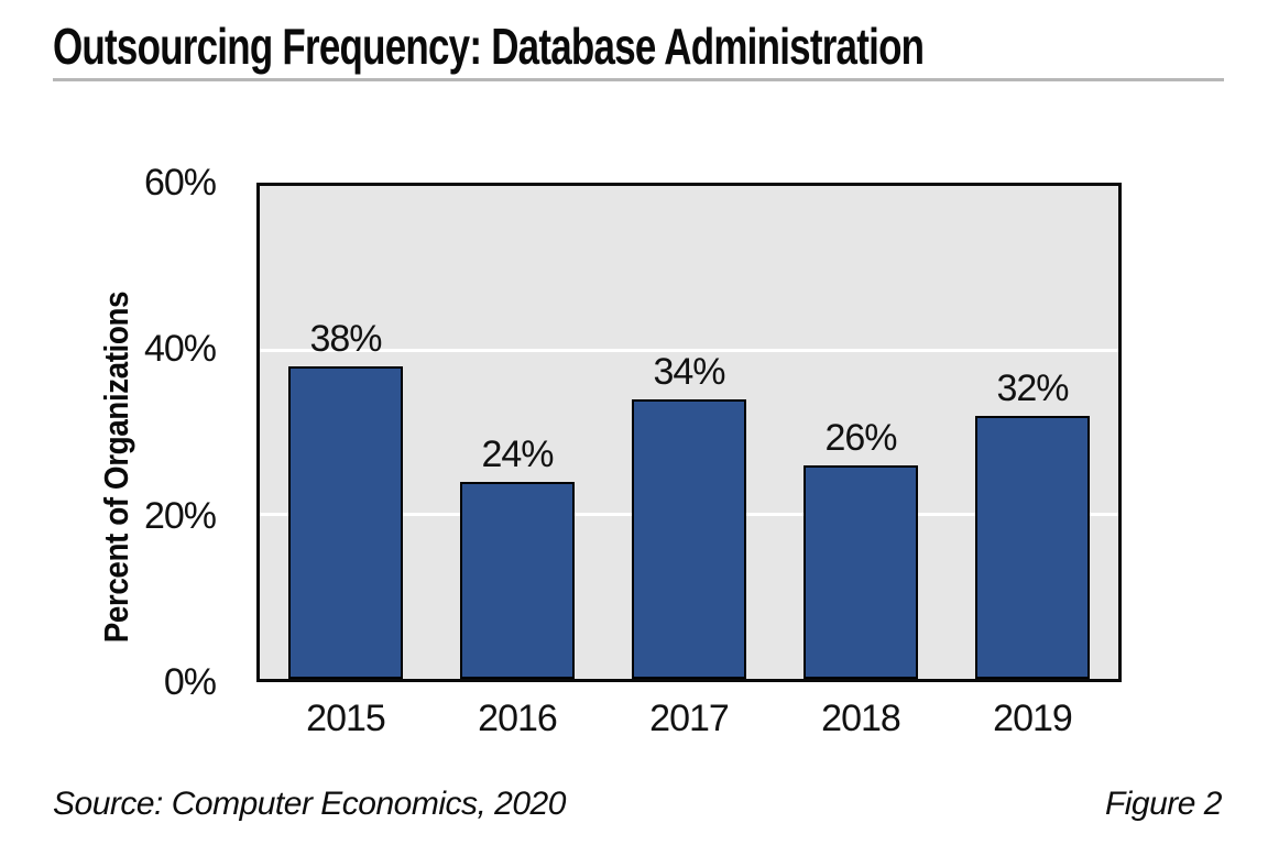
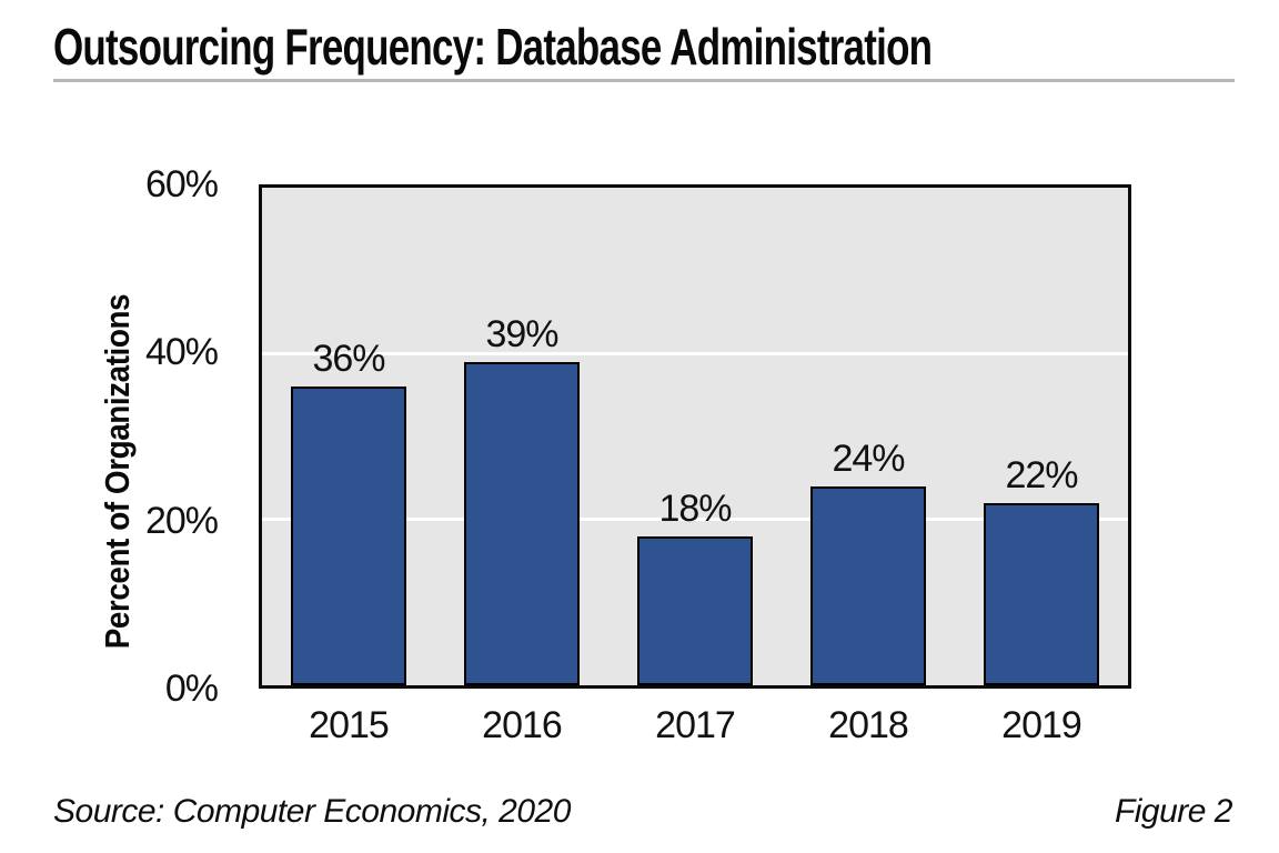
2015: 38% -> 36%
2016: 24% -> 39%
2017: 34% -> 18%
2018: 26% -> 24%
2019: 32% -> 22%
